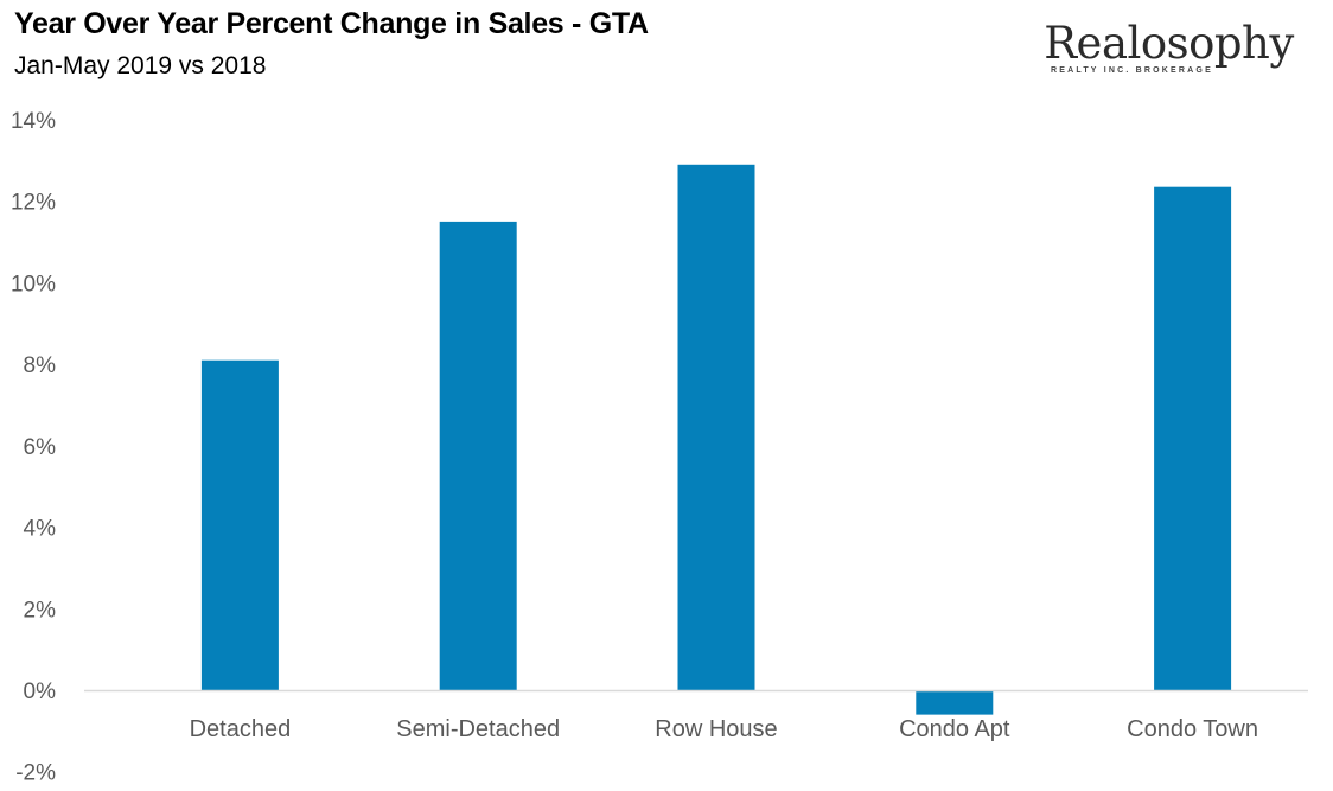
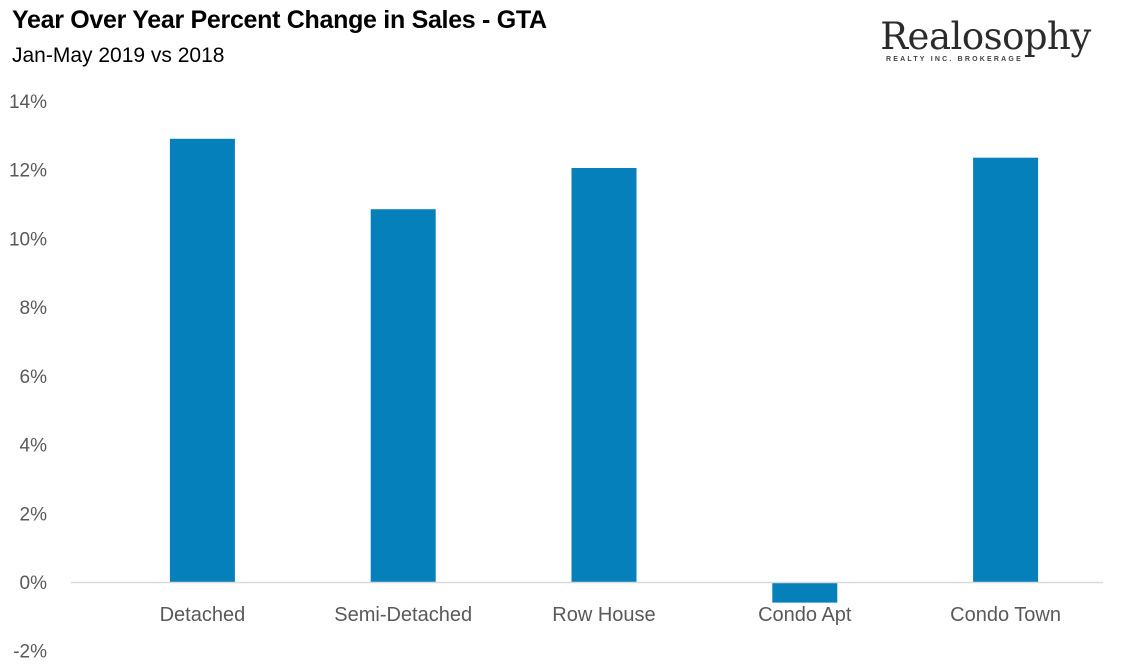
Detached: 8.1% -> 12.9%
Semi-Detached: 11.5% -> 10.8%
Row House: 12.9% -> 12.1%
